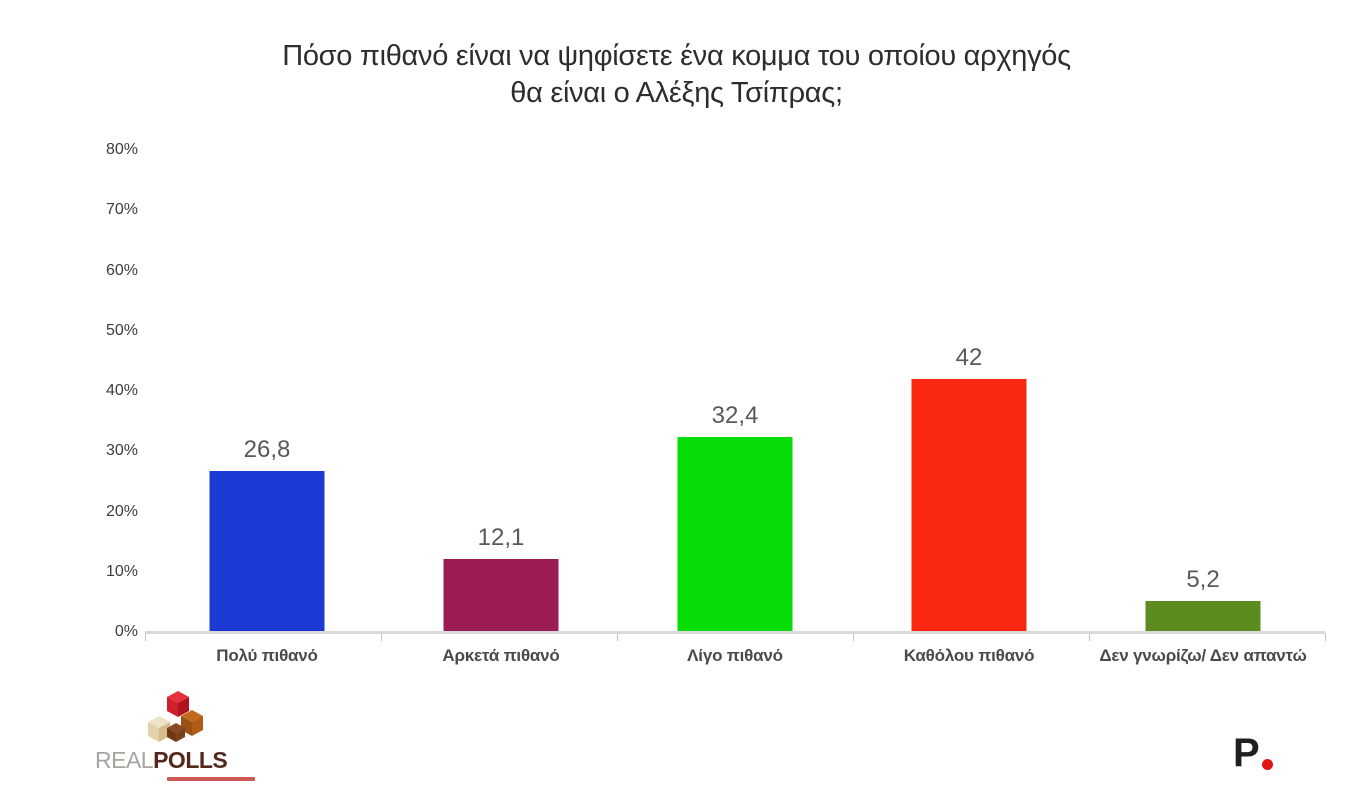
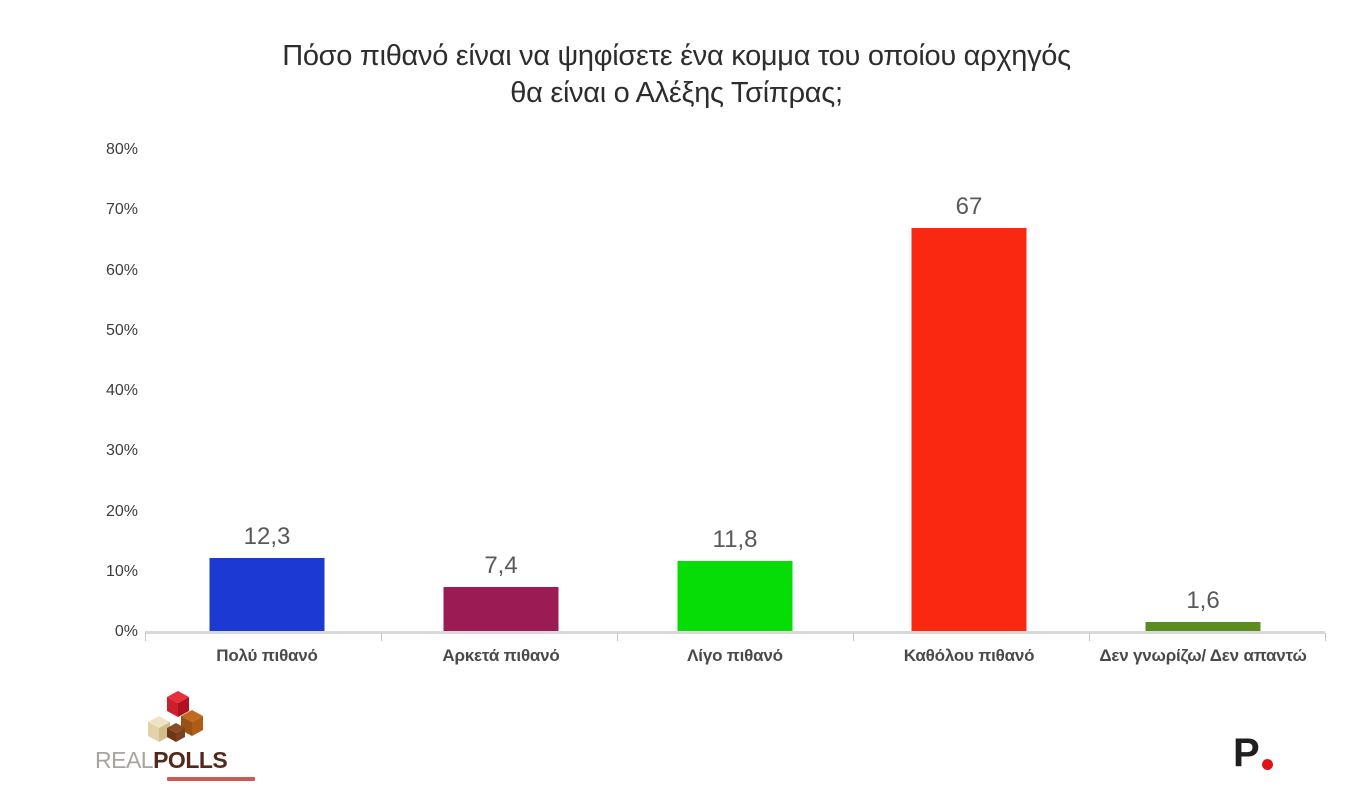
Πολύ πιθανό: 26,8 -> 12,3
Αρκετά πιθανό: 12,1 -> 7,4
Λίγο πιθανό: 32,4 -> 11,8
Καθόλου πιθανό: 42 -> 67
Δεν γνωρίζω/ Δεν απαντώ: 5,2 -> 1,6
